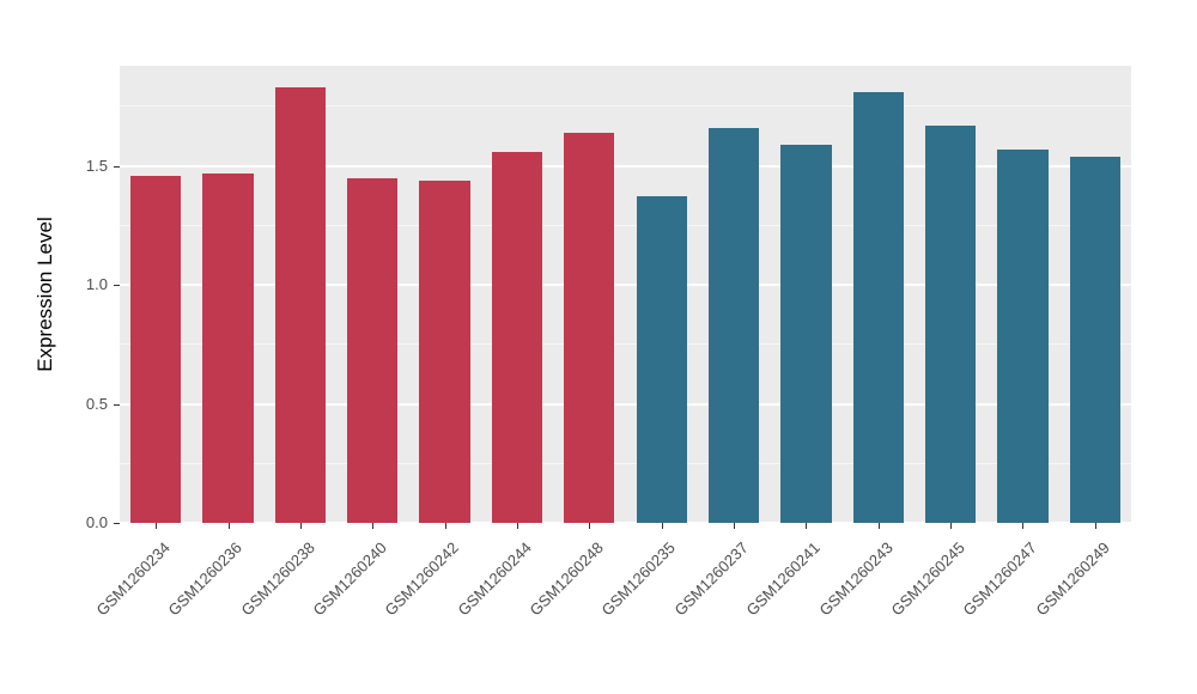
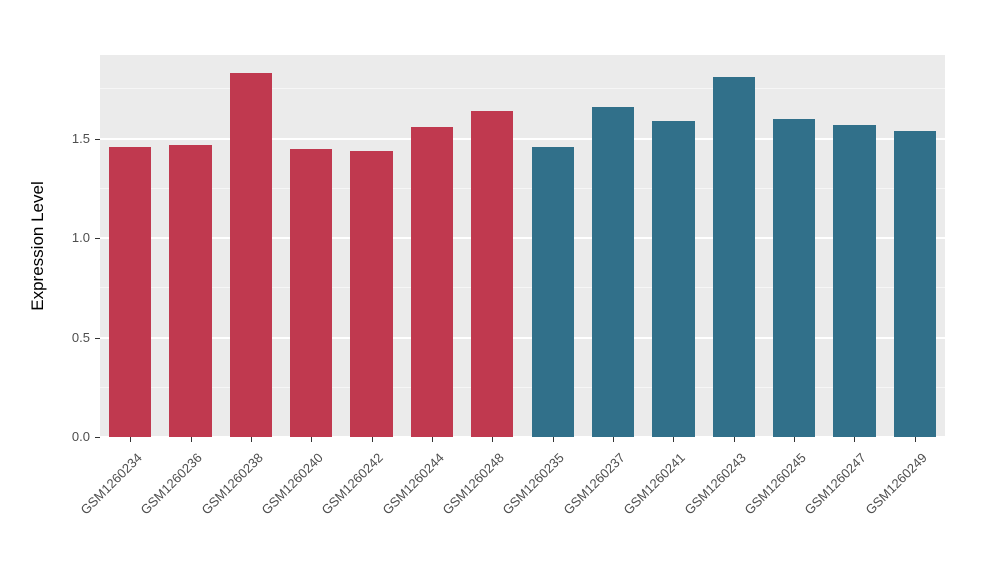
GSM1260235: 1.37 -> 1.46
GSM1260245: 1.67 -> 1.60
